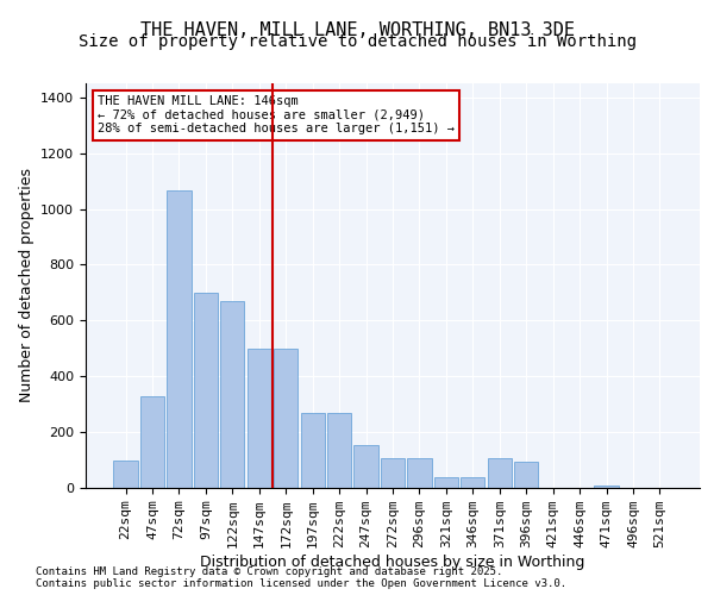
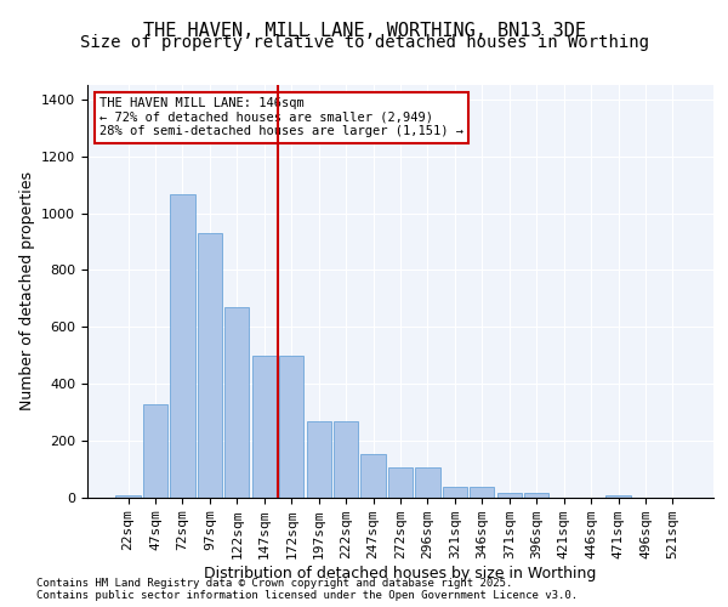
22sqm: 100 -> 10
97sqm: 700 -> 930
371sqm: 105 -> 15
396sqm: 95 -> 15
